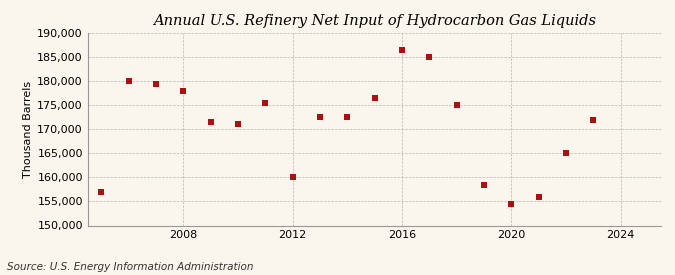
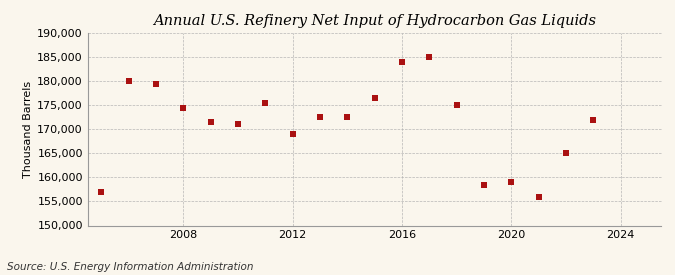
2008: 178,000 -> 174,500
2012: 160,000 -> 169,000
2016: 186,500 -> 184,000
2020: 154,500 -> 159,000
